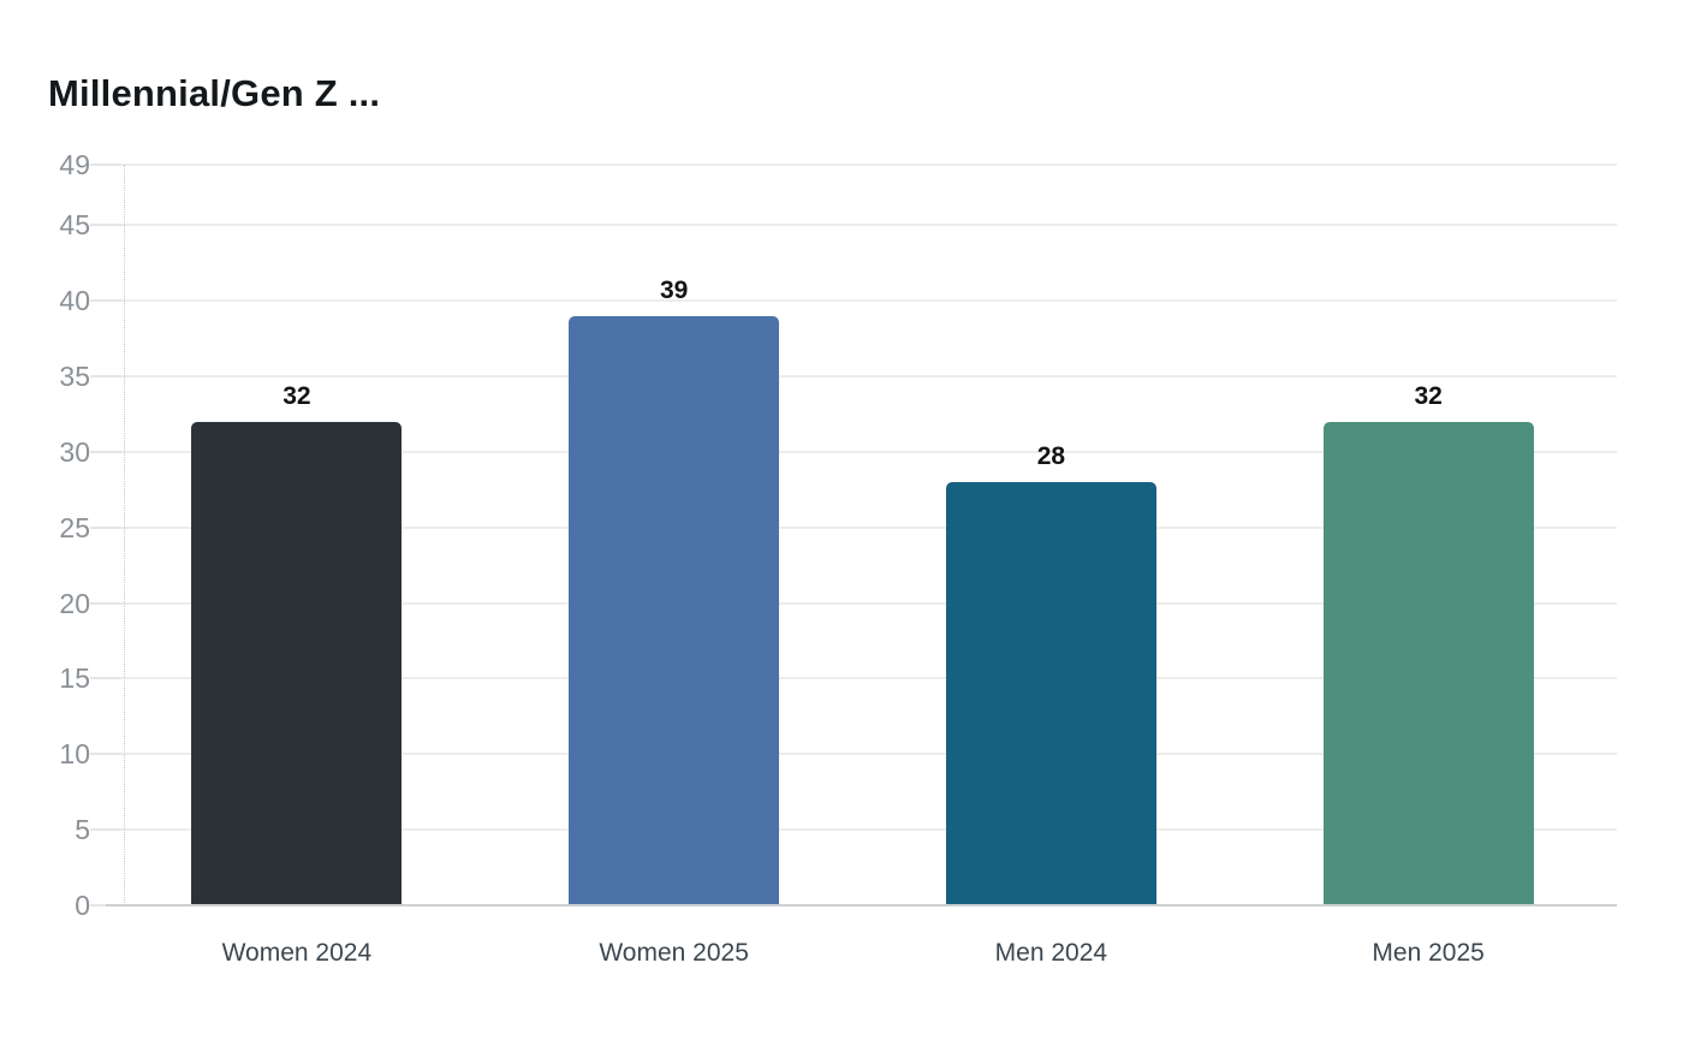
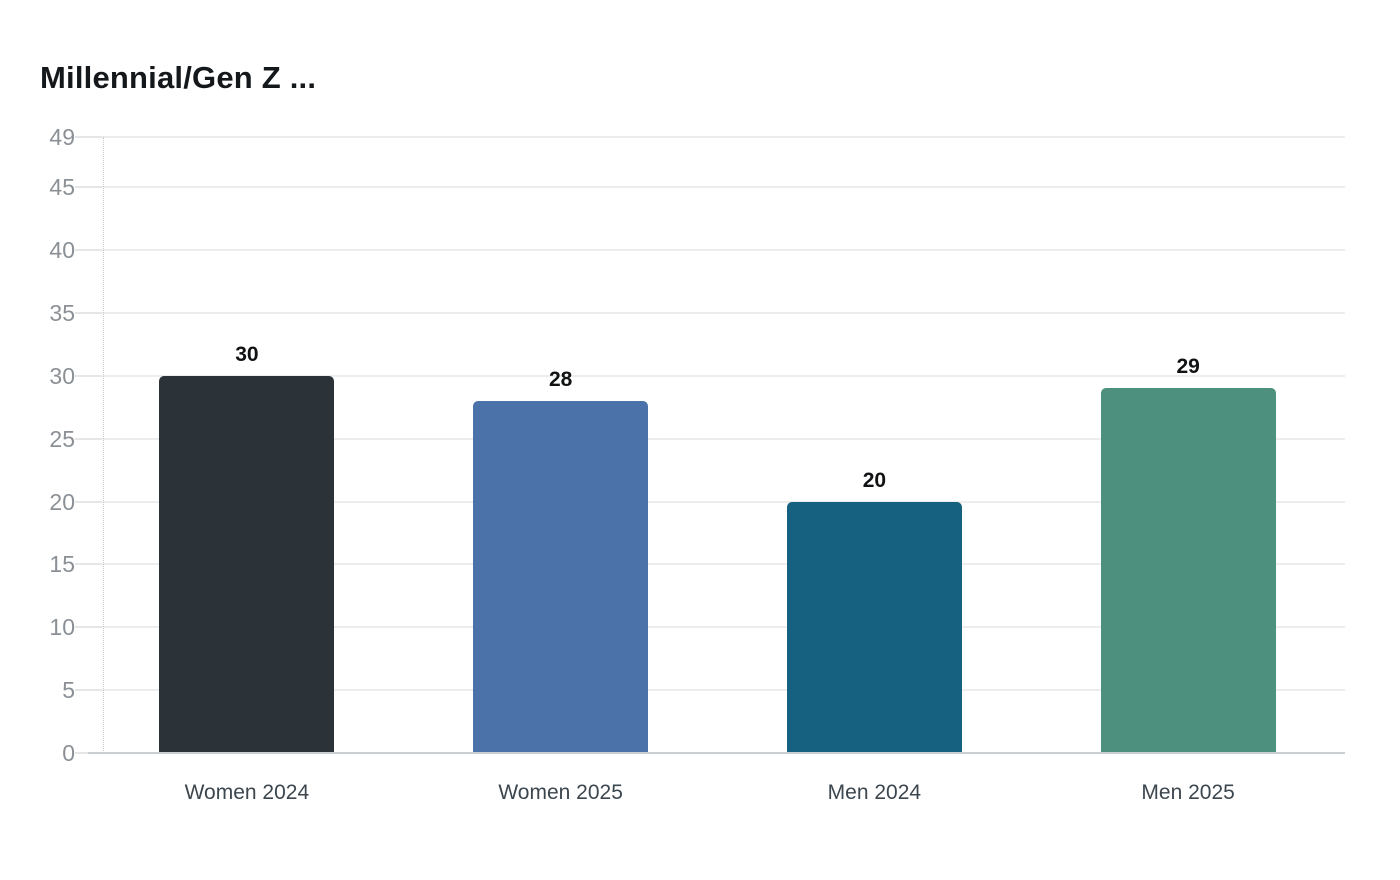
Women 2024: 32 -> 30
Women 2025: 39 -> 28
Men 2024: 28 -> 20
Men 2025: 32 -> 29
